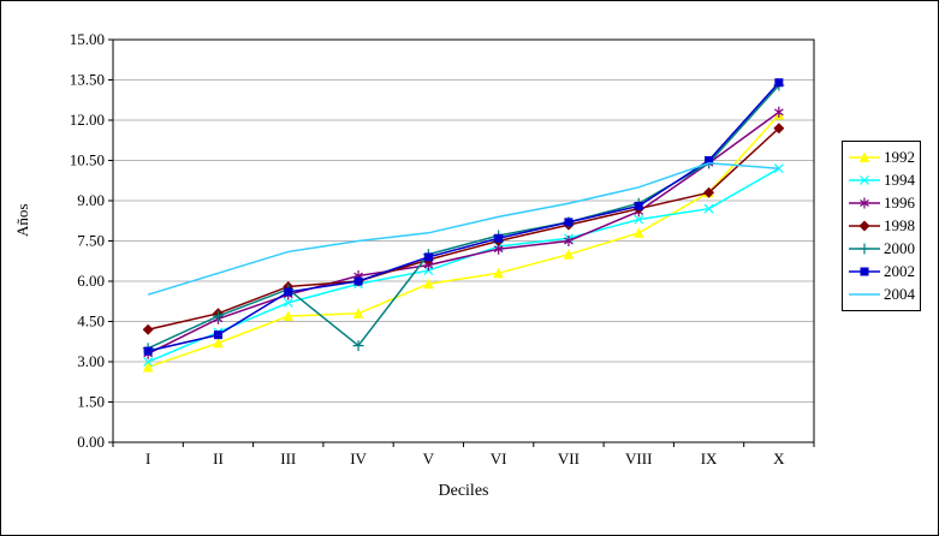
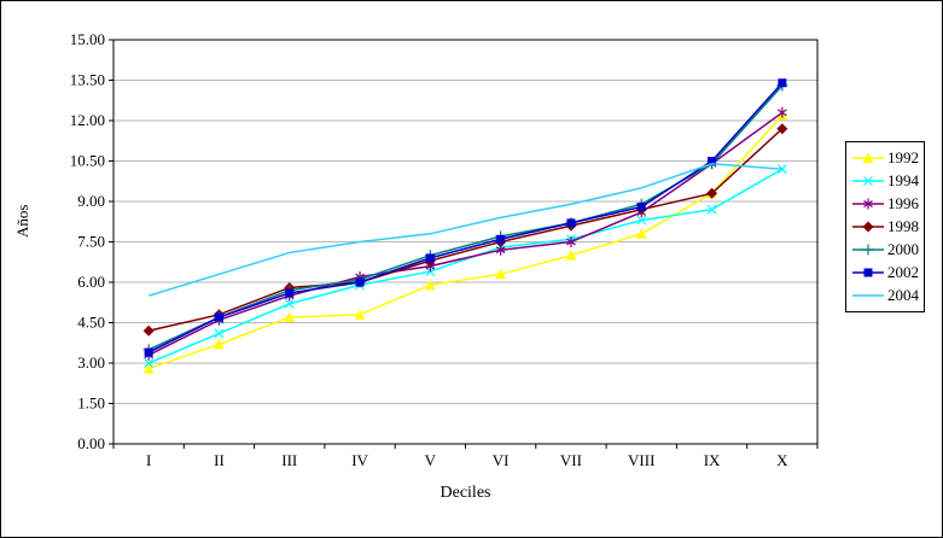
2002/II: 4.0 -> 4.7
2000/IV: 3.6 -> 6.1
